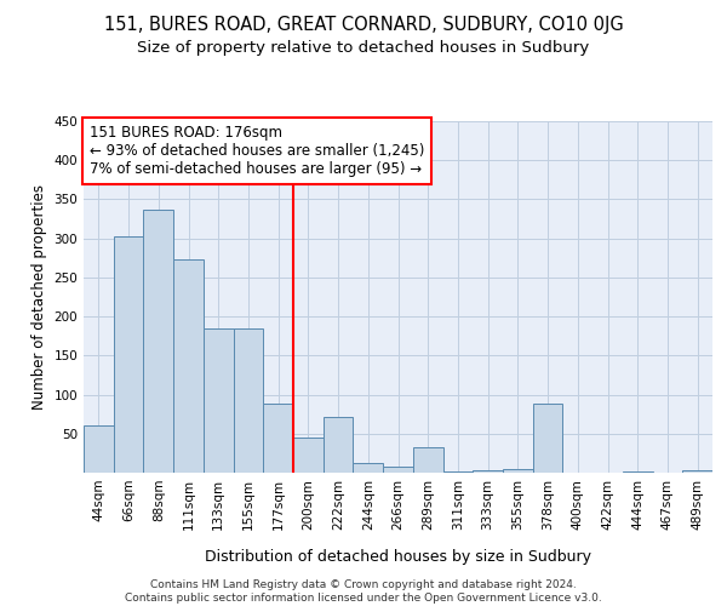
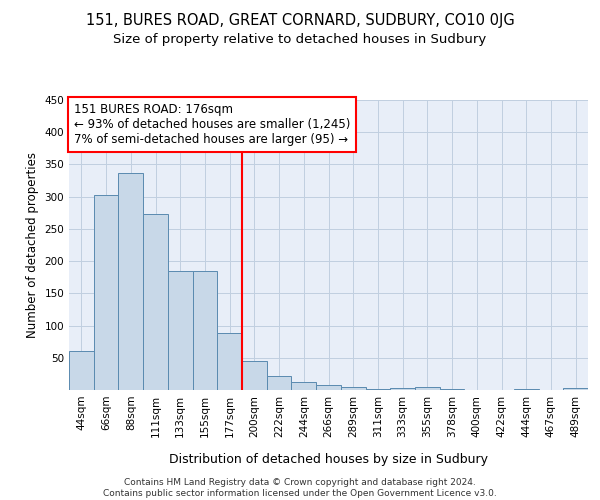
222sqm: 72 -> 22
289sqm: 32 -> 4
378sqm: 88 -> 1
